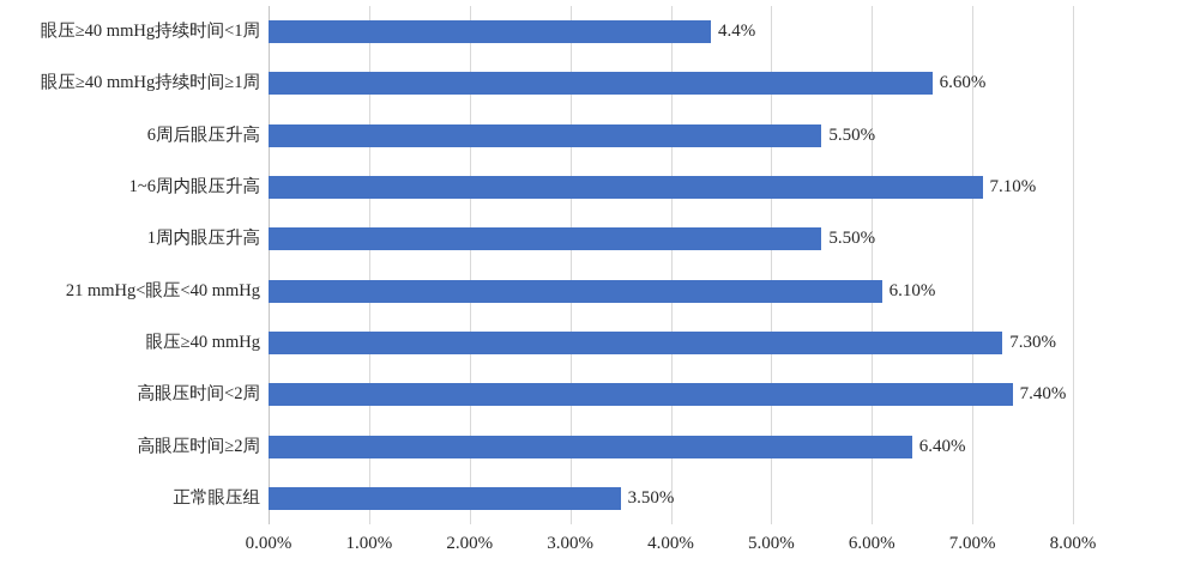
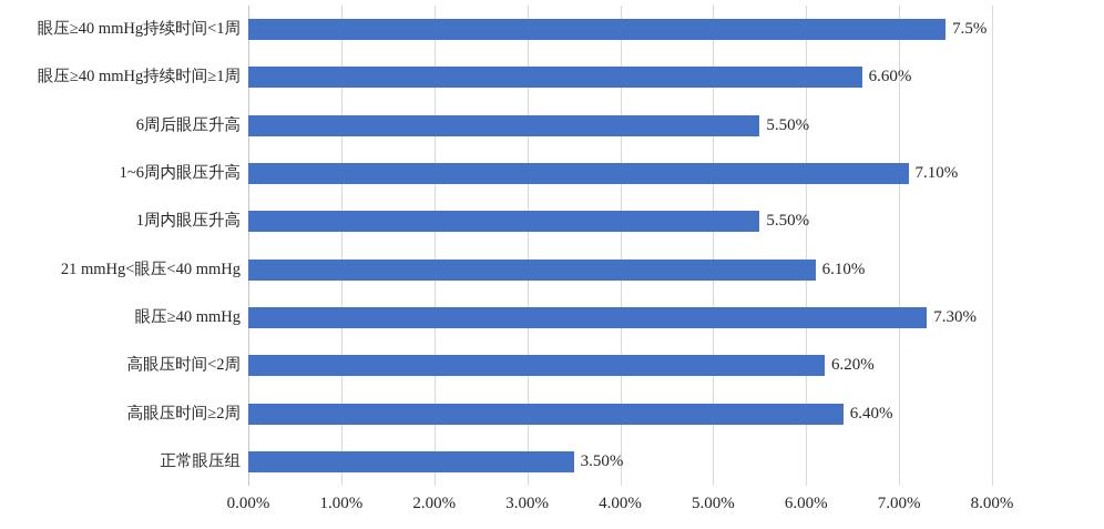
眼压≥40 mmHg持续时间<1周: 4.4% -> 7.5%
高眼压时间<2周: 7.40% -> 6.20%
